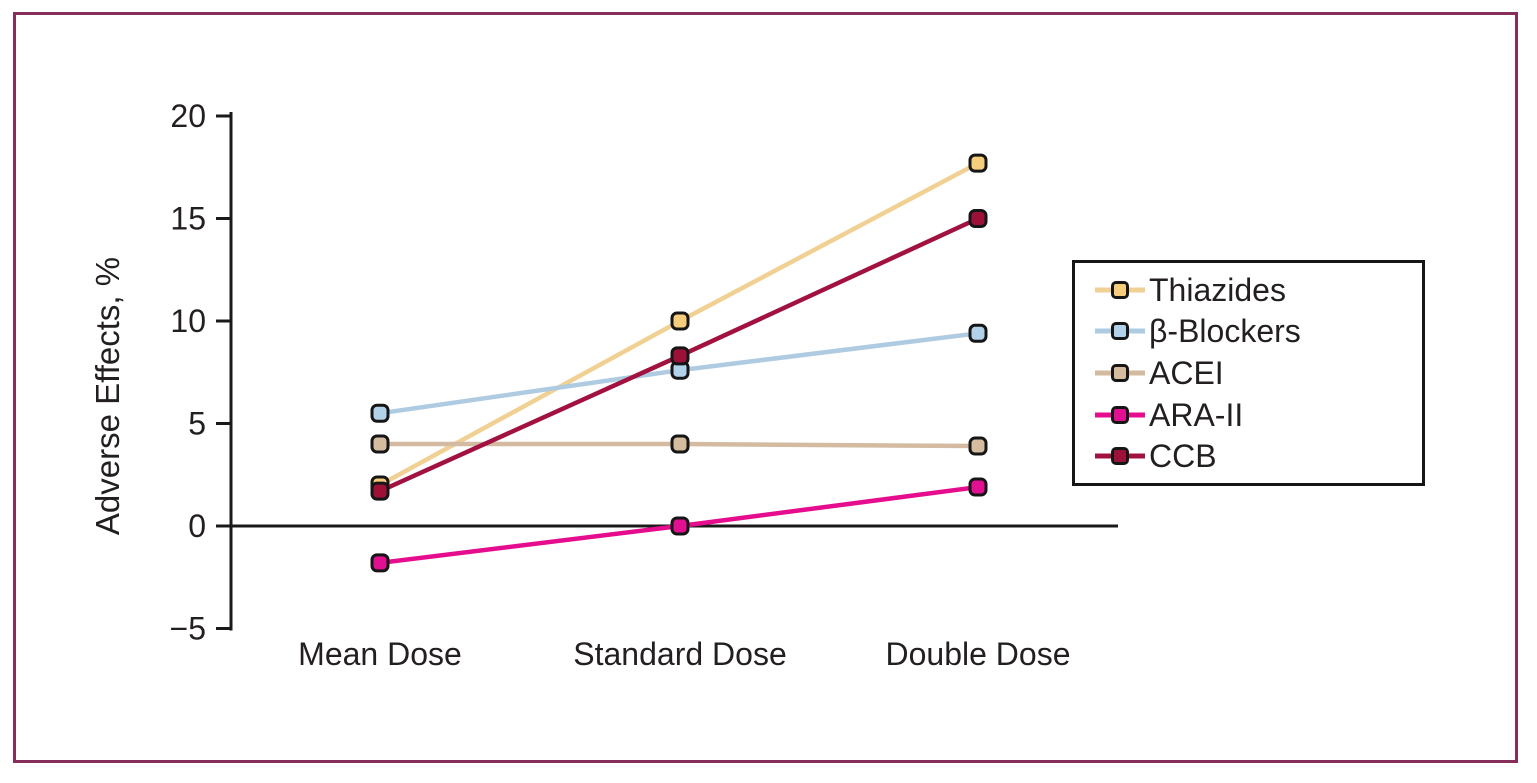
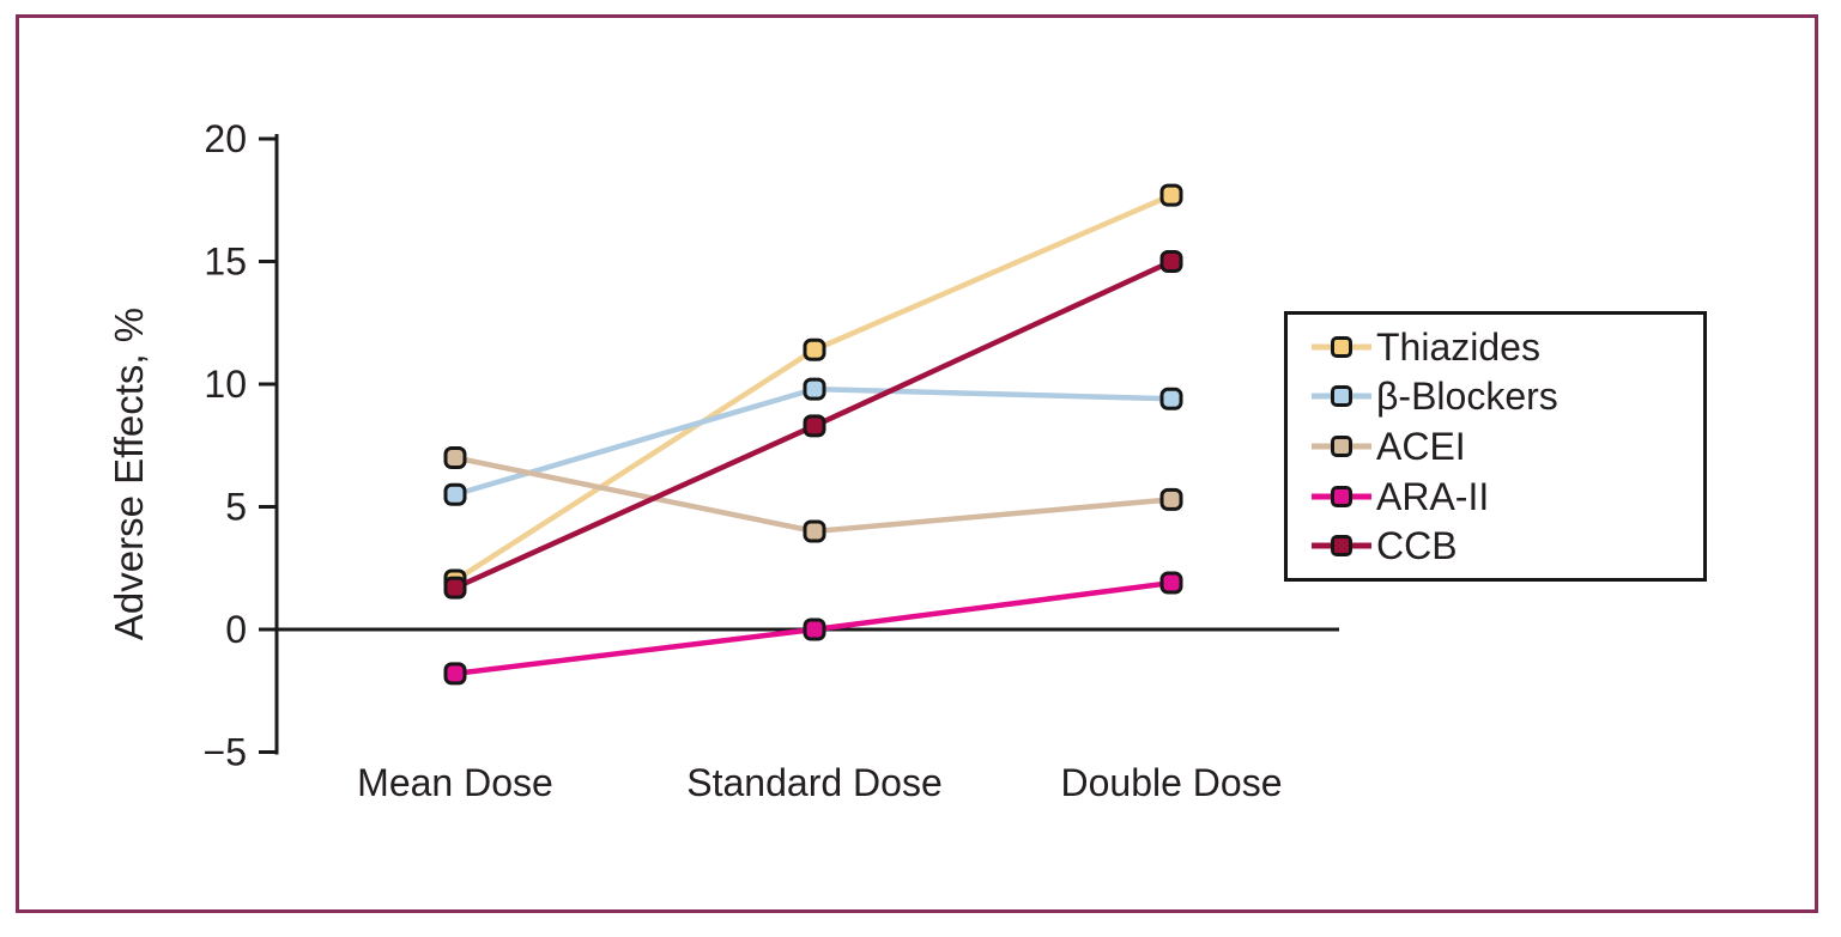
ACEI/Mean Dose: 4.0 -> 7.0
Thiazides/Standard Dose: 10.0 -> 11.4
β-Blockers/Standard Dose: 7.6 -> 9.8
ACEI/Double Dose: 3.9 -> 5.3
